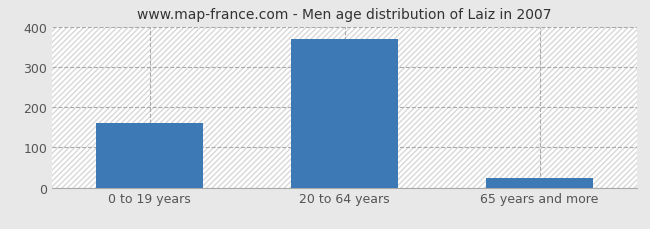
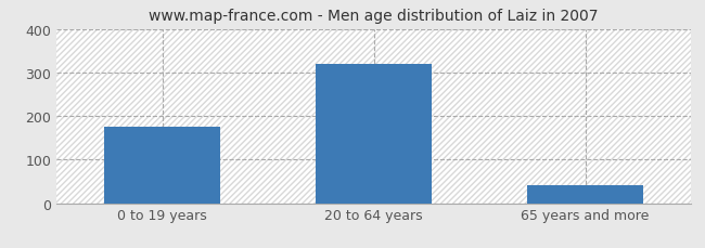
0 to 19 years: 160 -> 175
20 to 64 years: 370 -> 320
65 years and more: 25 -> 42
